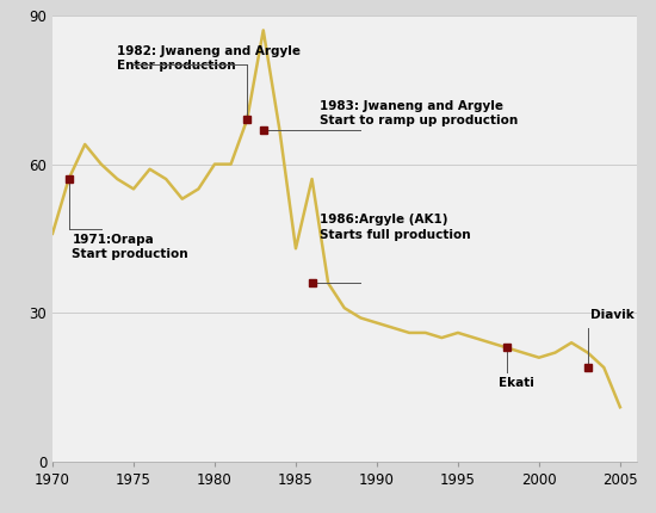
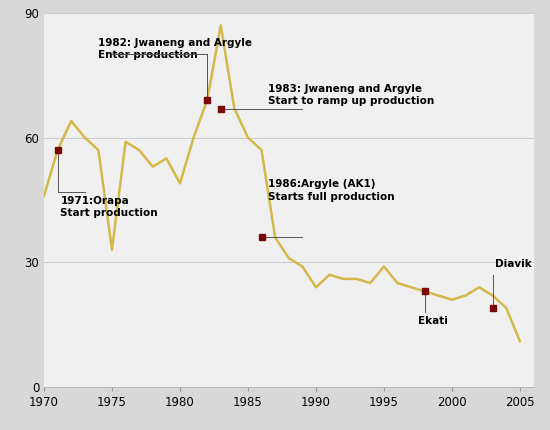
1975: 55 -> 33
1980: 60 -> 49
1985: 43 -> 60
1990: 28 -> 24
1995: 26 -> 29
